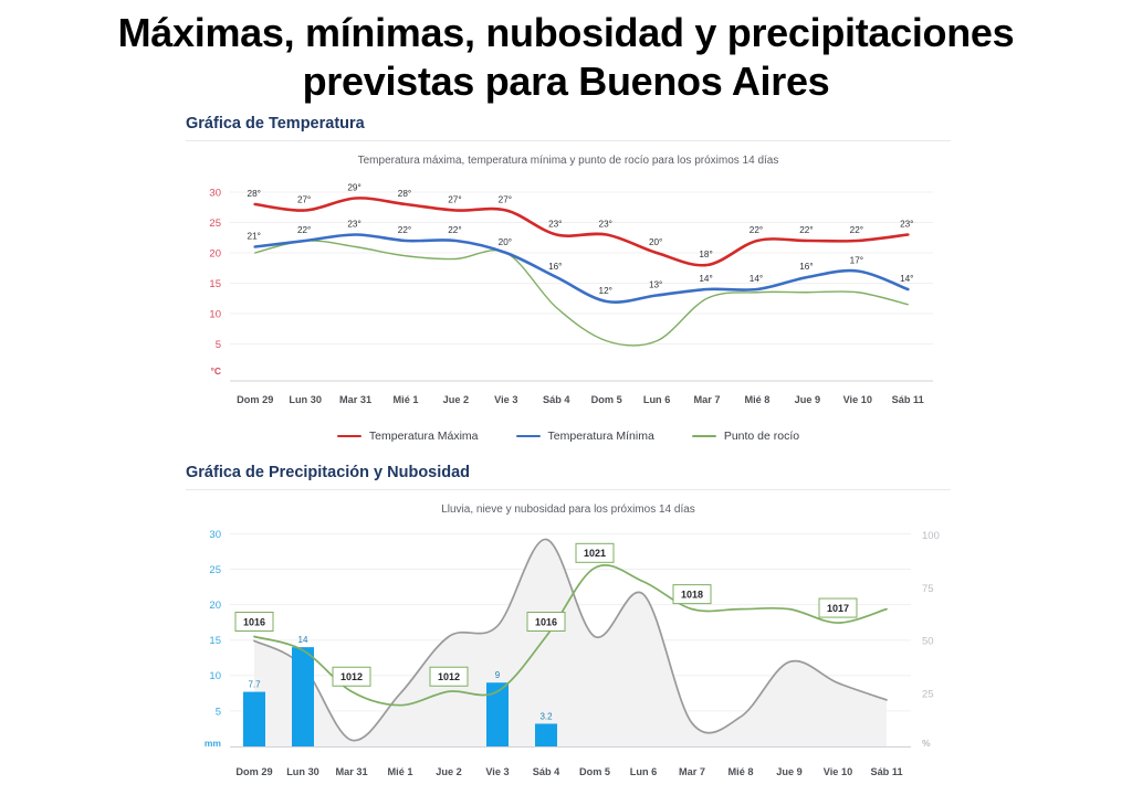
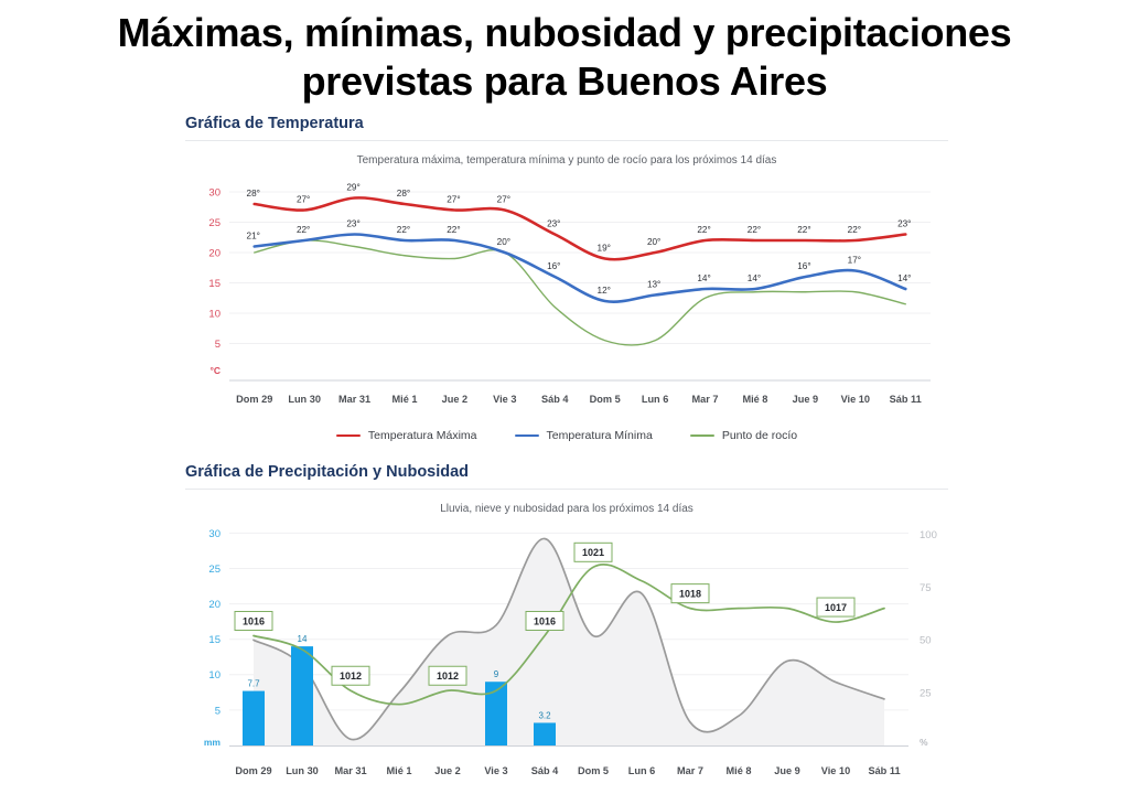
Gráfica de Temperatura/Temperatura Máxima/Dom 5: 23° -> 19°
Gráfica de Temperatura/Temperatura Máxima/Mar 7: 18° -> 22°
